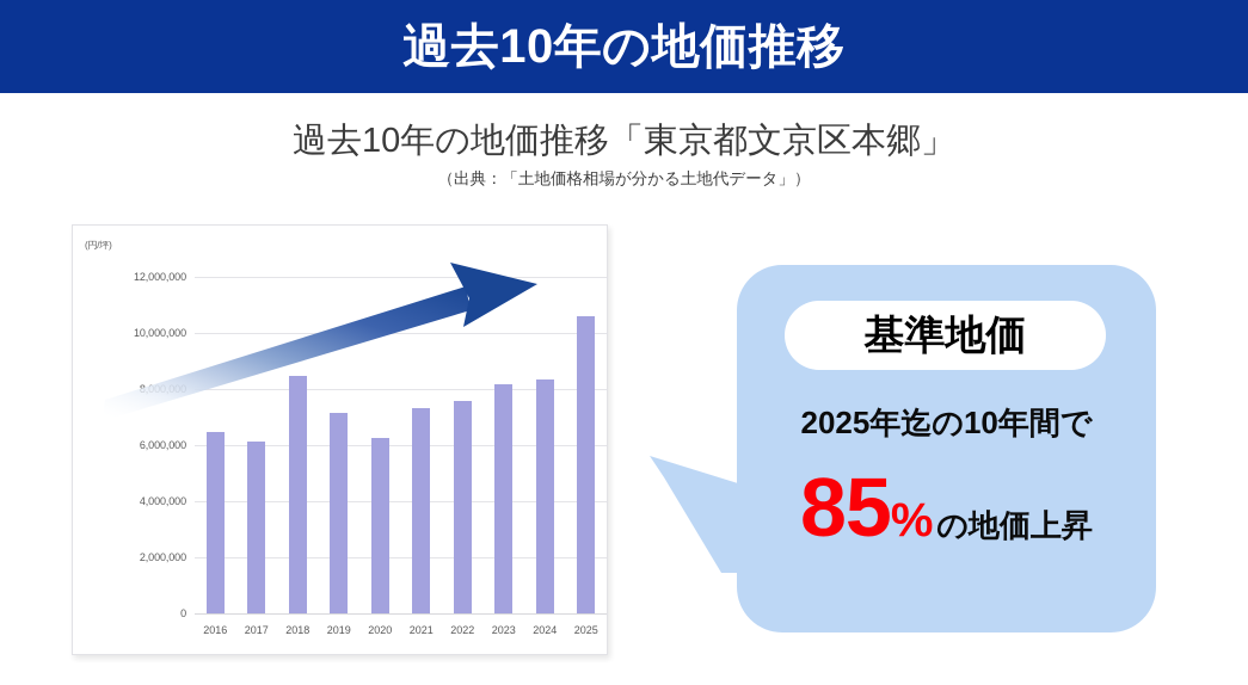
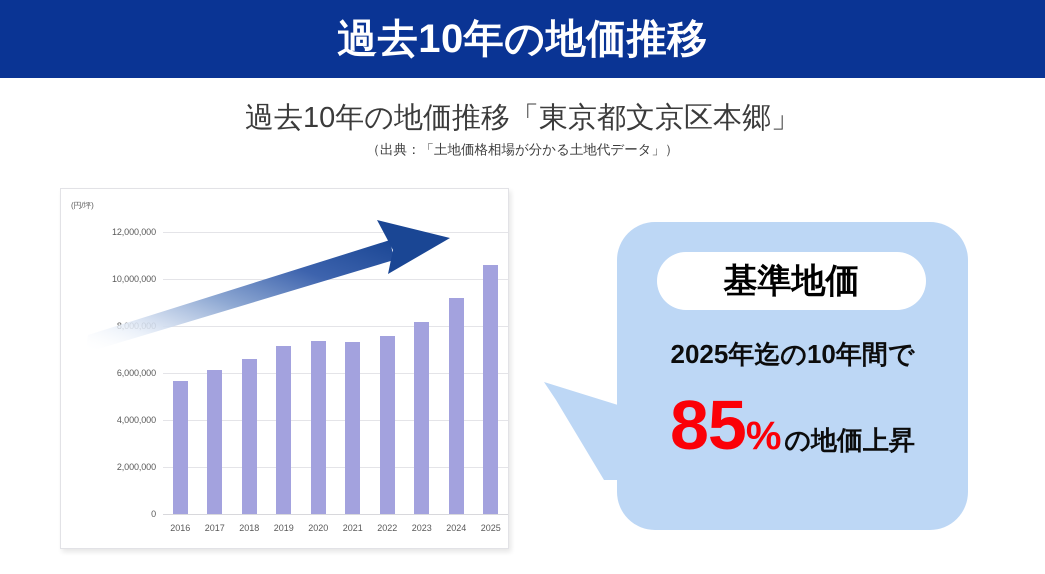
2016: 6500000 -> 5700000
2018: 8500000 -> 6600000
2020: 6300000 -> 7400000
2024: 8400000 -> 9200000
